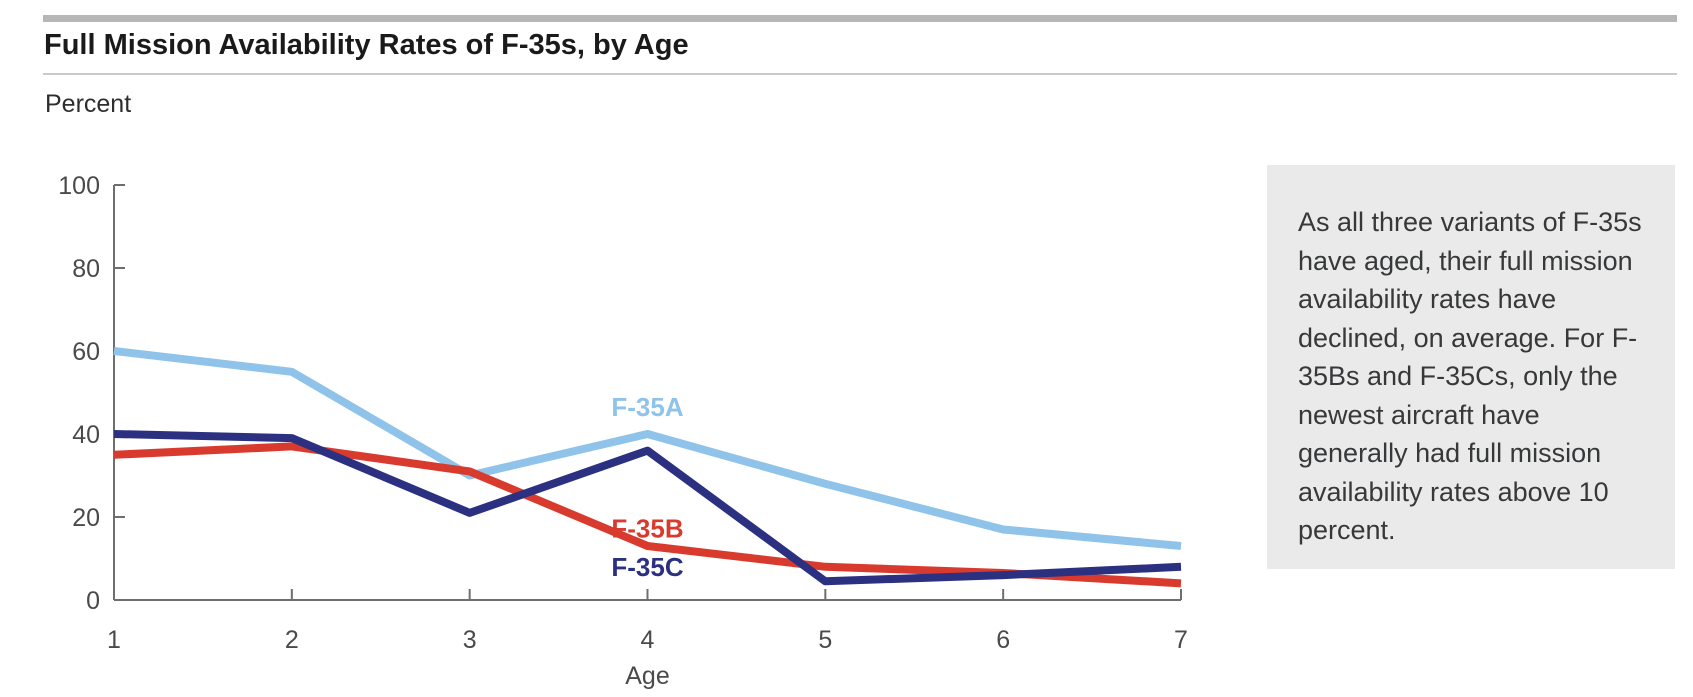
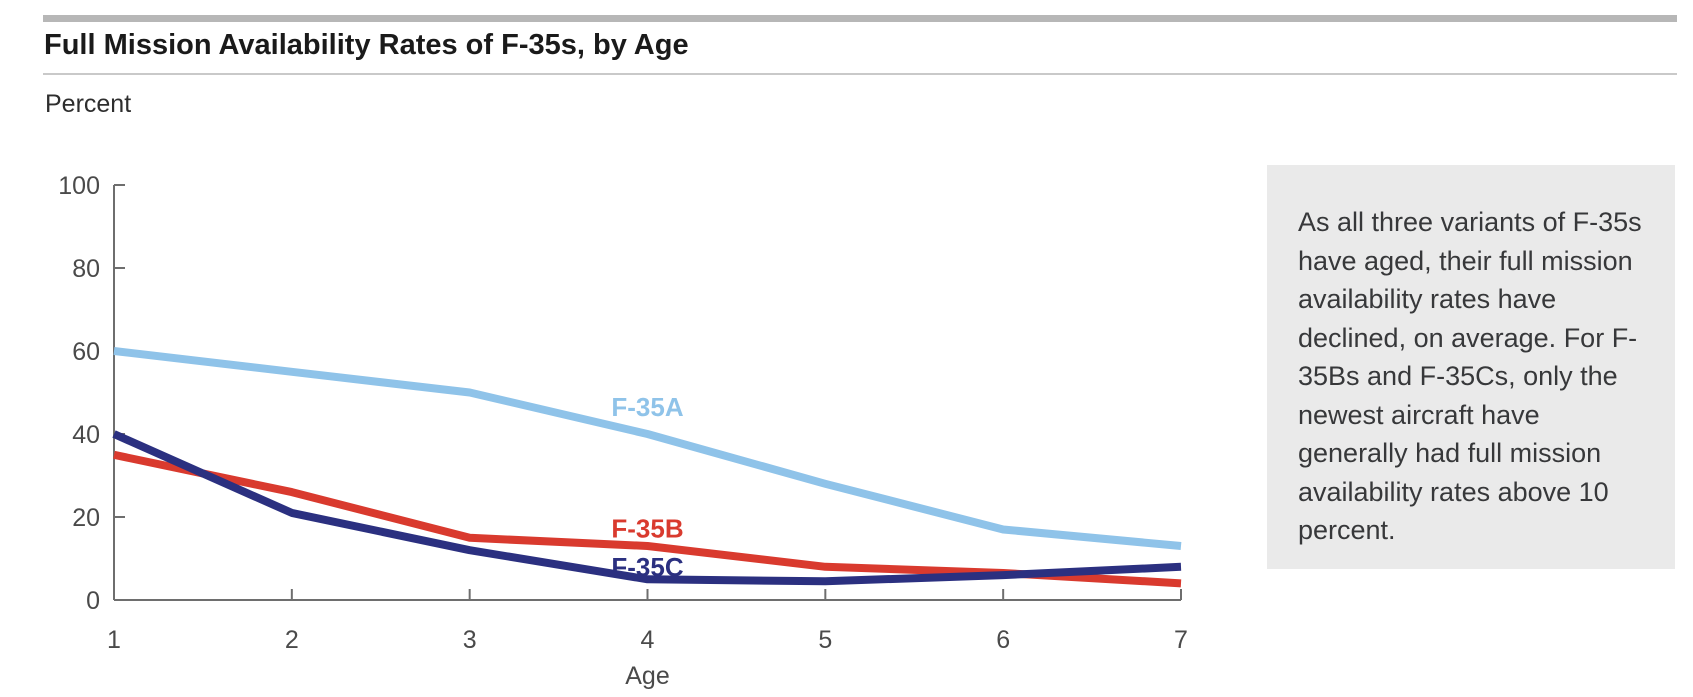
F-35B/2: 37 -> 26
F-35C/2: 39 -> 21
F-35A/3: 30 -> 50
F-35B/3: 31 -> 15
F-35C/3: 21 -> 12
F-35C/4: 36 -> 5
